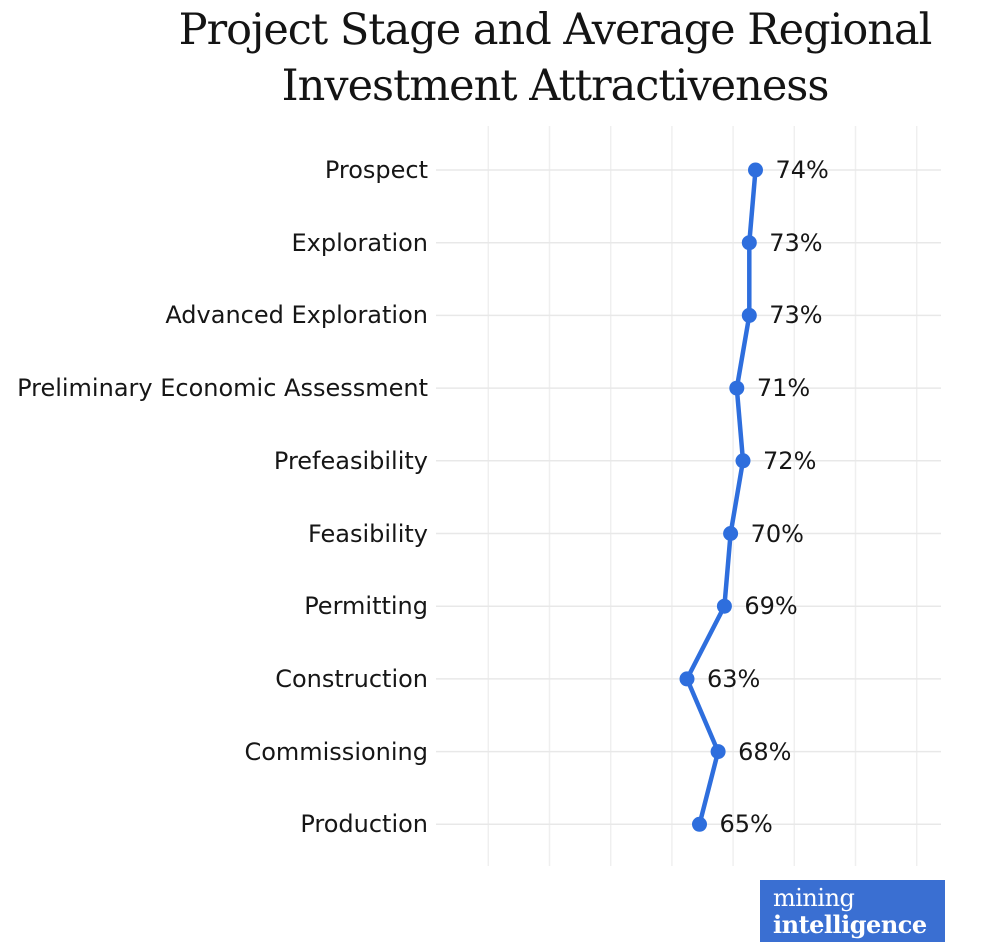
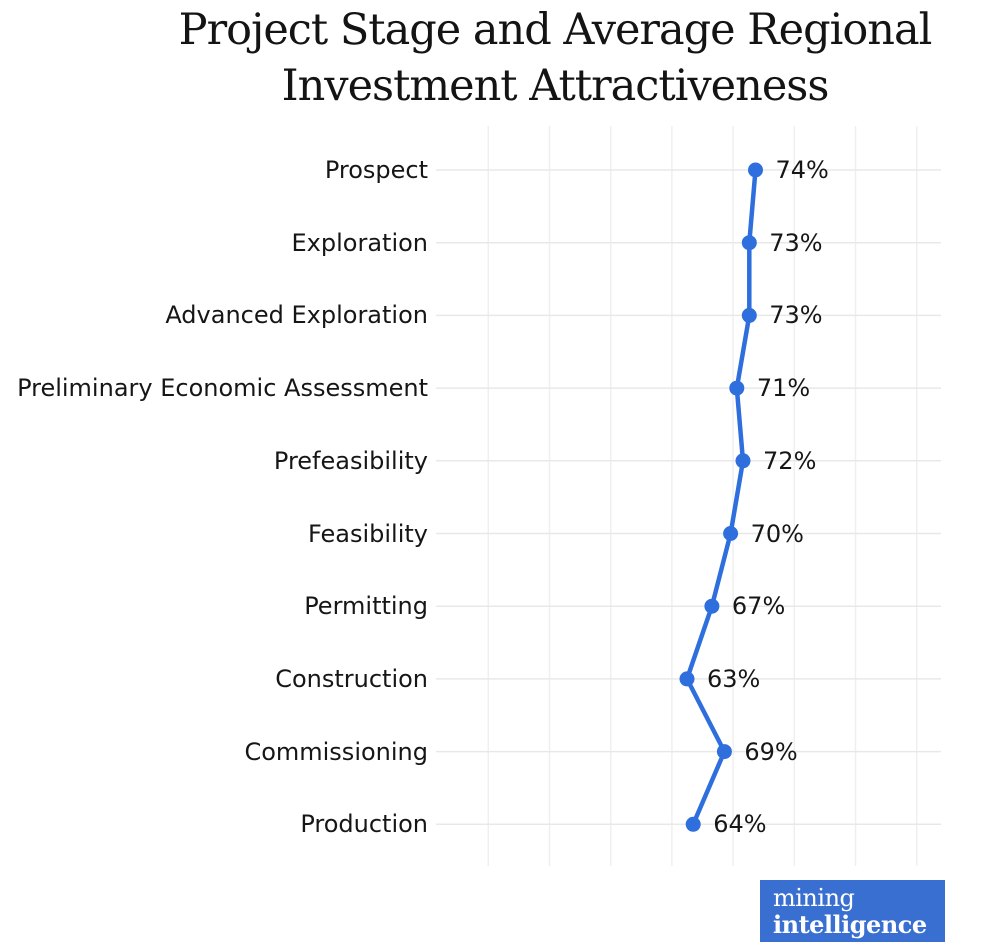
Permitting: 69% -> 67%
Commissioning: 68% -> 69%
Production: 65% -> 64%
